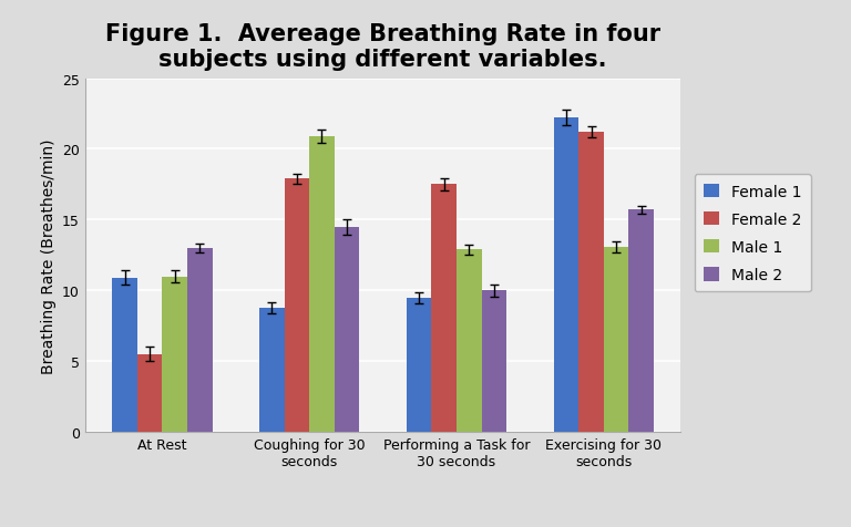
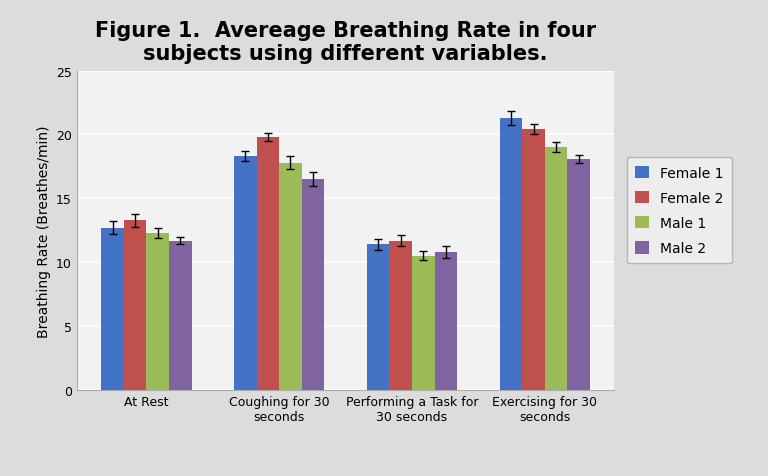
Female 1/At Rest: 10.9 -> 12.7
Female 2/At Rest: 5.5 -> 13.3
Male 1/At Rest: 11.0 -> 12.3
Male 2/At Rest: 13.0 -> 11.7
Female 1/Coughing for 30 seconds: 8.8 -> 18.3
Female 2/Coughing for 30 seconds: 17.9 -> 19.8
Male 1/Coughing for 30 seconds: 20.9 -> 17.8
Male 2/Coughing for 30 seconds: 14.5 -> 16.5
Female 1/Performing a Task for 30 seconds: 9.5 -> 11.4
Female 2/Performing a Task for 30 seconds: 17.5 -> 11.7
Male 1/Performing a Task for 30 seconds: 12.9 -> 10.5
Male 2/Performing a Task for 30 seconds: 10.0 -> 10.8
Female 1/Exercising for 30 seconds: 22.2 -> 21.3
Female 2/Exercising for 30 seconds: 21.2 -> 20.4
Male 1/Exercising for 30 seconds: 13.1 -> 19.0
Male 2/Exercising for 30 seconds: 15.7 -> 18.1
